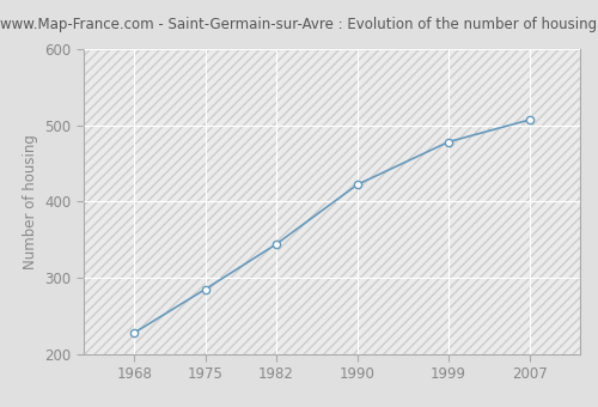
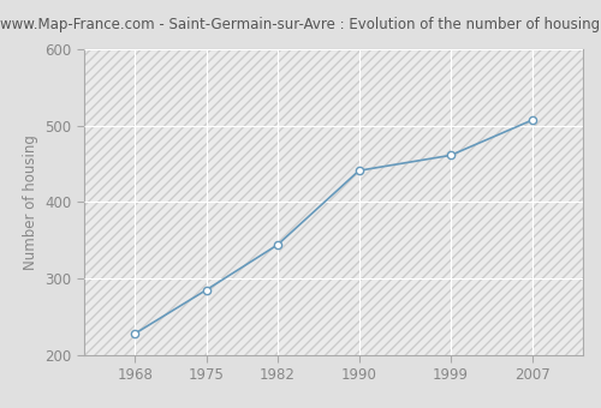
1990: 422 -> 441
1999: 478 -> 461
